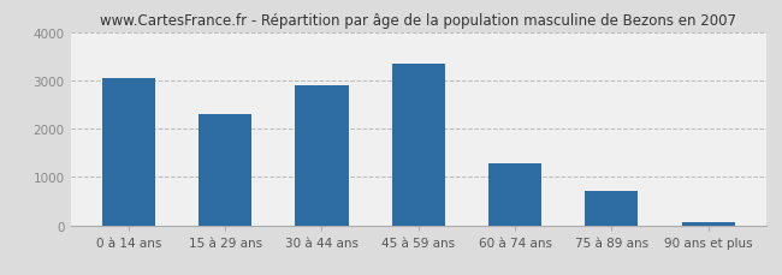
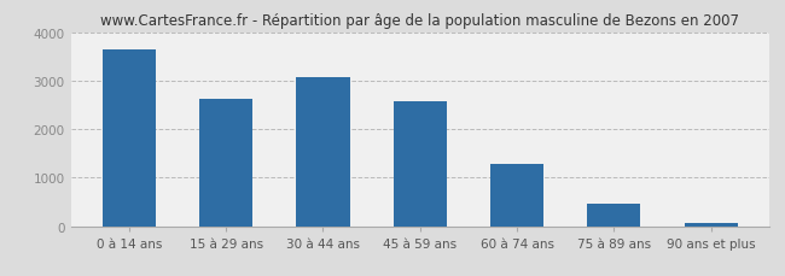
0 à 14 ans: 3050 -> 3650
15 à 29 ans: 2300 -> 2620
30 à 44 ans: 2900 -> 3080
45 à 59 ans: 3350 -> 2580
75 à 89 ans: 700 -> 460
